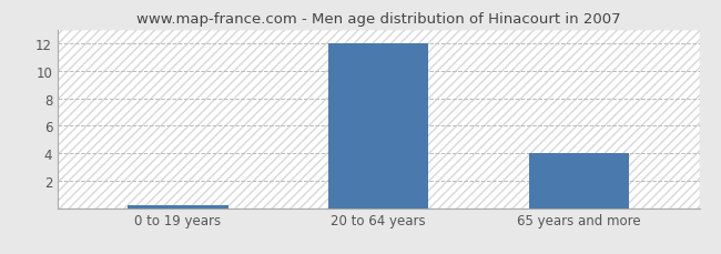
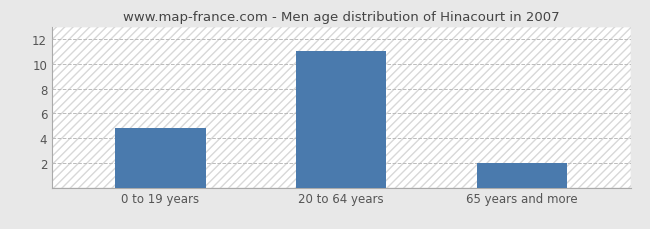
0 to 19 years: 0.2 -> 4.8
20 to 64 years: 12.0 -> 11.0
65 years and more: 4.0 -> 2.0
